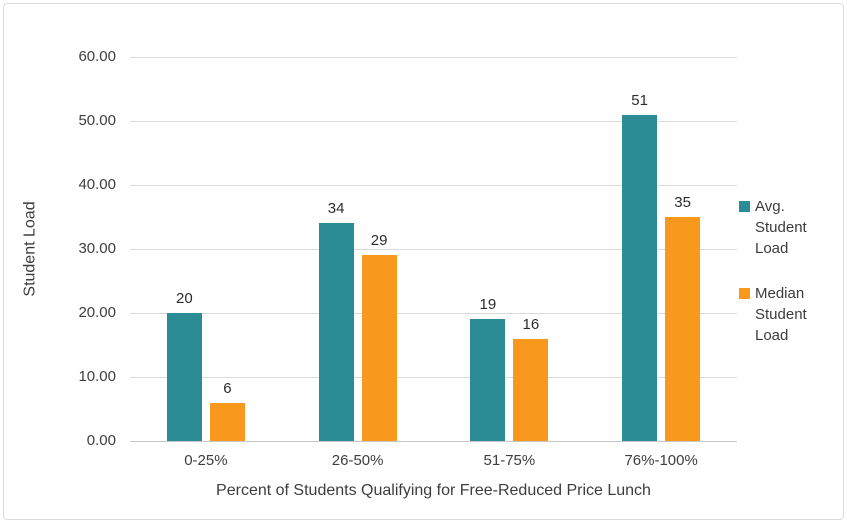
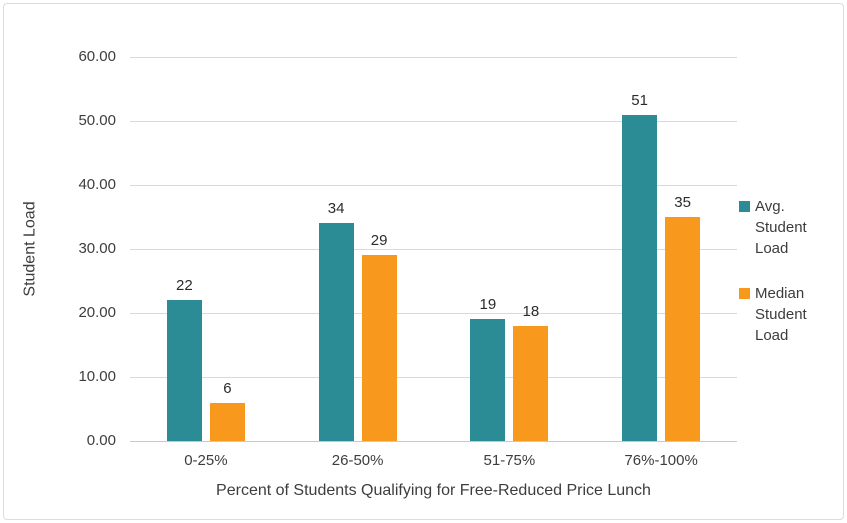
Avg. Student Load/0-25%: 20 -> 22
Median Student Load/51-75%: 16 -> 18
